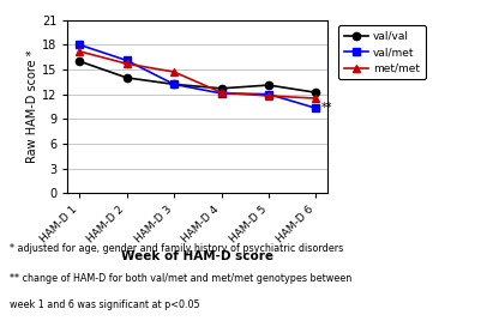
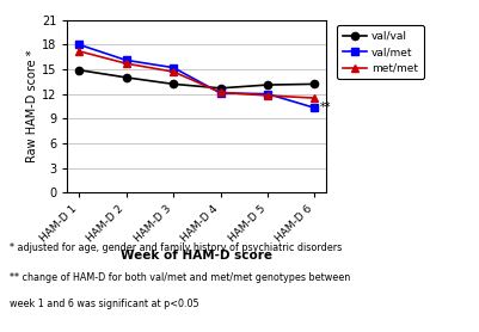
val/val/HAM-D 1: 16.0 -> 14.9
val/met/HAM-D 3: 13.2 -> 15.2
val/val/HAM-D 6: 12.2 -> 13.2
